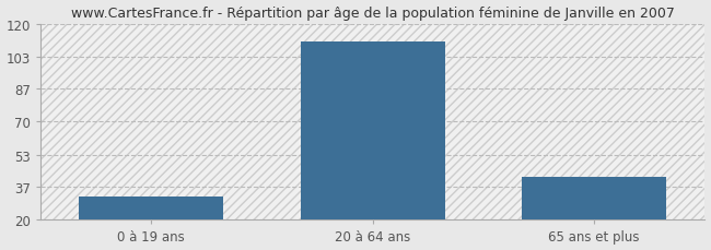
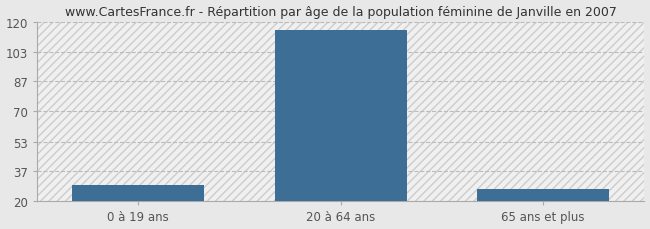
0 à 19 ans: 32 -> 29
20 à 64 ans: 111 -> 115
65 ans et plus: 42 -> 27
